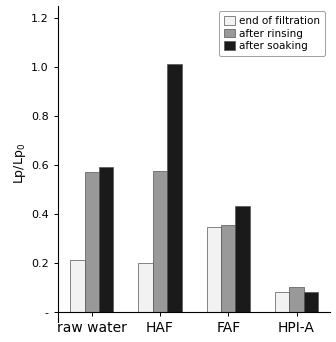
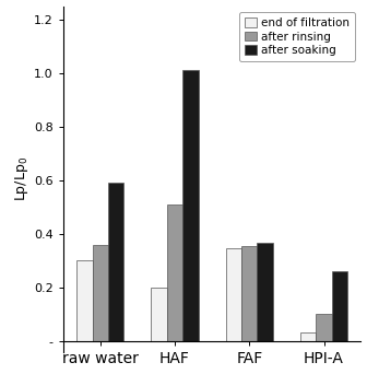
end of filtration/raw water: 0.210 -> 0.300
after rinsing/raw water: 0.570 -> 0.360
after rinsing/HAF: 0.575 -> 0.510
after soaking/FAF: 0.430 -> 0.365
end of filtration/HPI-A: 0.080 -> 0.030
after soaking/HPI-A: 0.080 -> 0.260
